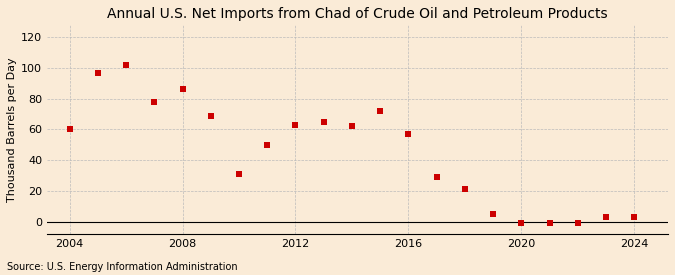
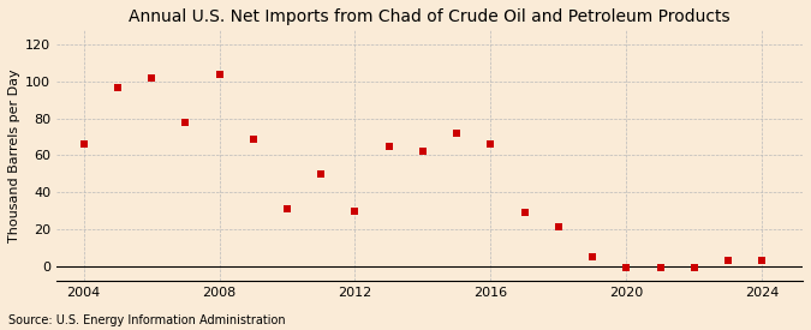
2004: 60 -> 66
2008: 86 -> 104
2012: 63 -> 30
2016: 57 -> 66
